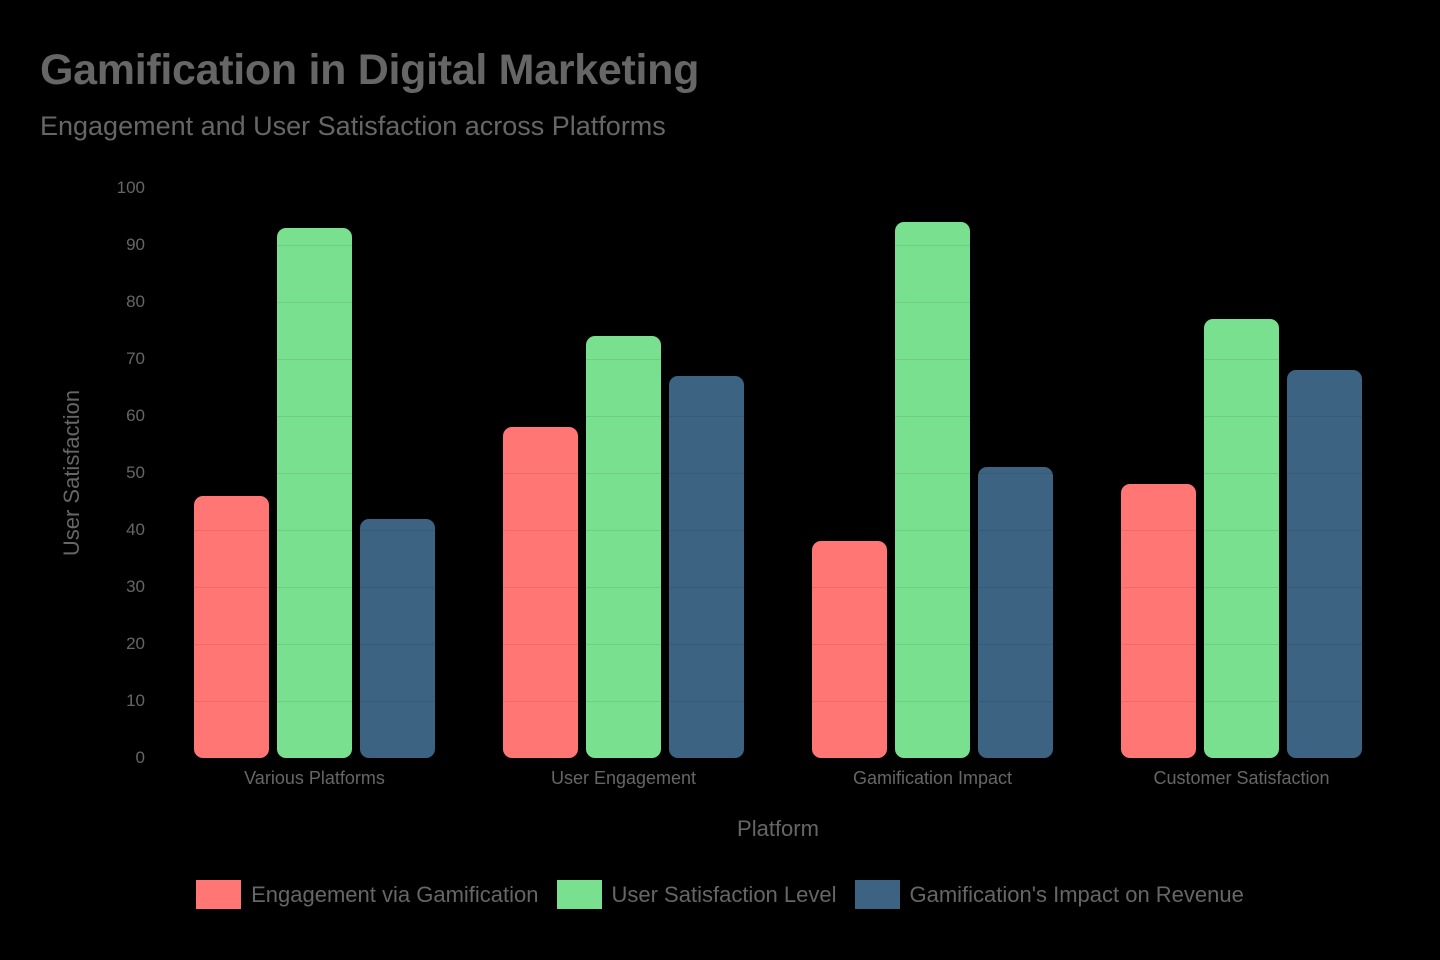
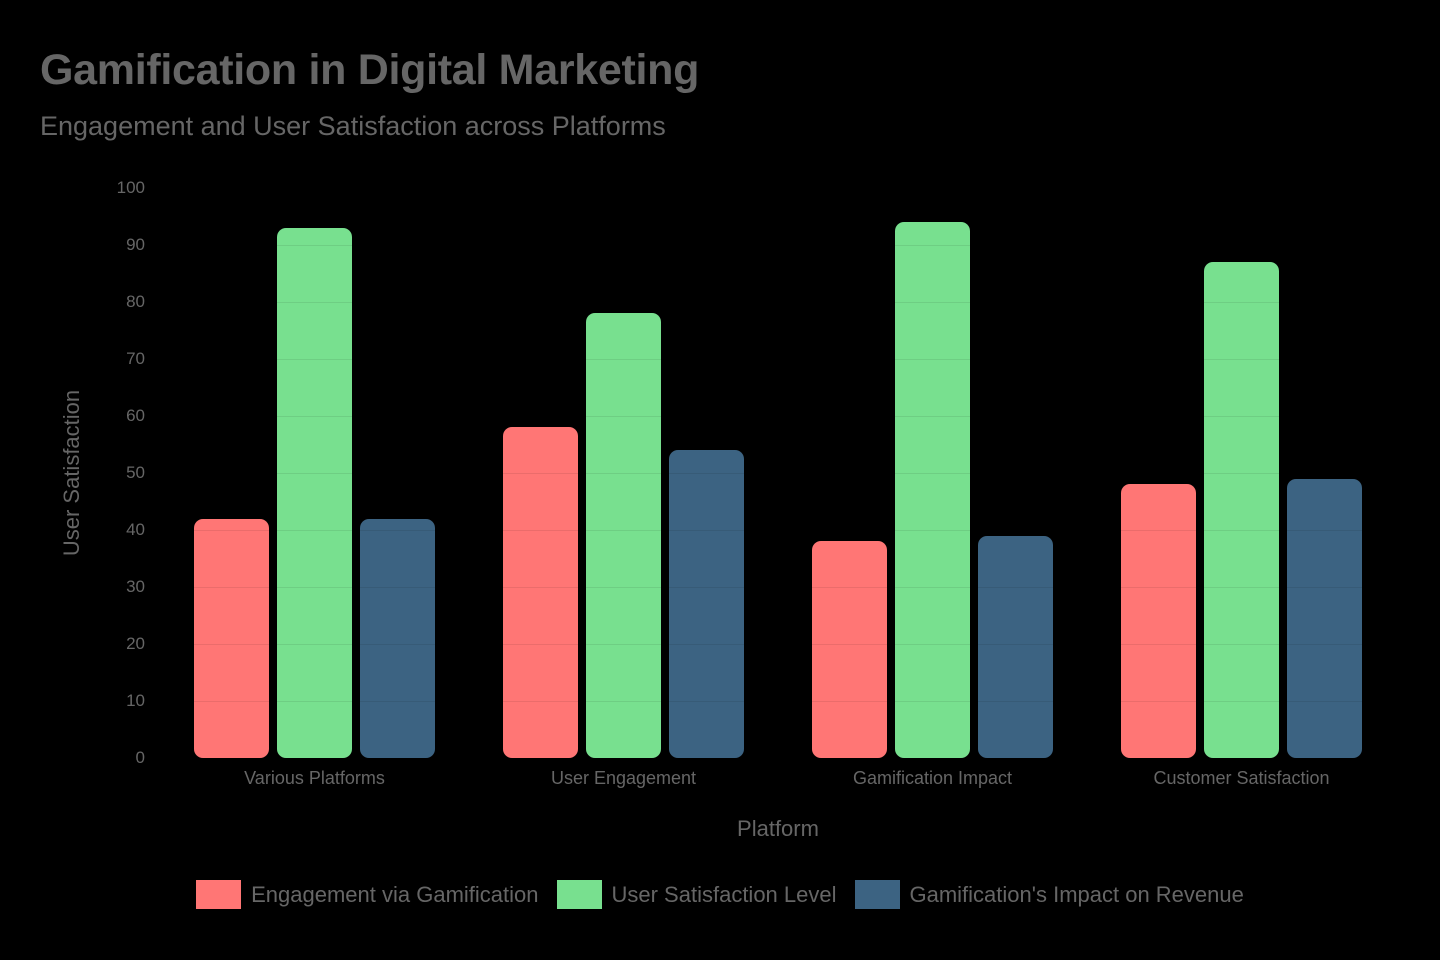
Engagement via Gamification/Various Platforms: 46 -> 42
User Satisfaction Level/User Engagement: 74 -> 78
Gamification's Impact on Revenue/User Engagement: 67 -> 54
Gamification's Impact on Revenue/Gamification Impact: 51 -> 39
User Satisfaction Level/Customer Satisfaction: 77 -> 87
Gamification's Impact on Revenue/Customer Satisfaction: 68 -> 49
